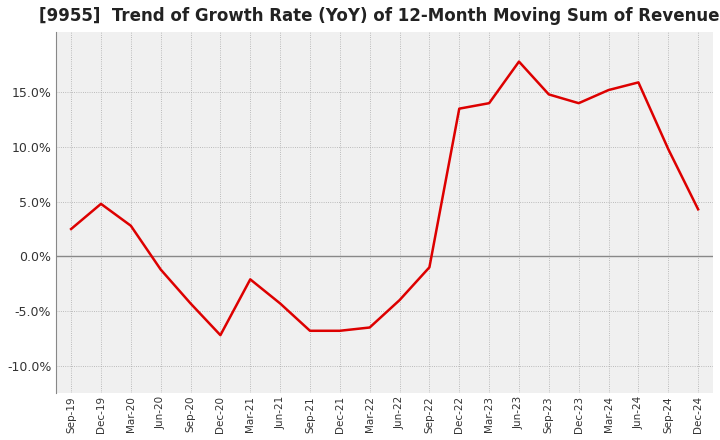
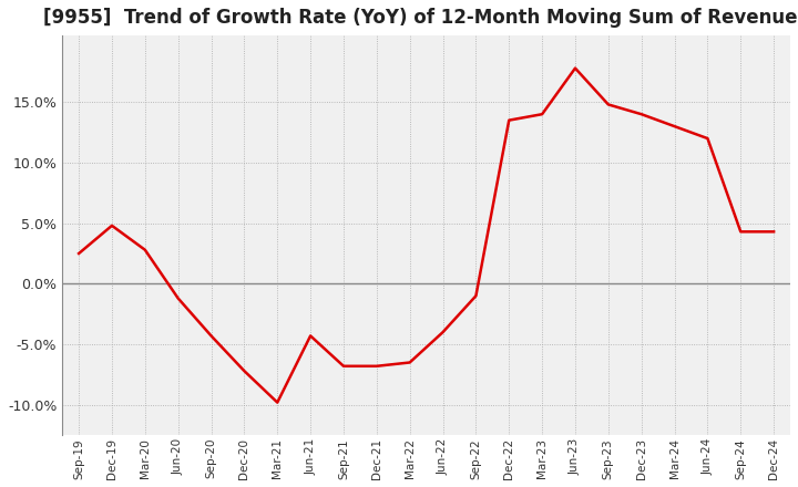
Mar-21: -2.1% -> -9.8%
Mar-24: 15.2% -> 13.0%
Jun-24: 15.9% -> 12.0%
Sep-24: 9.8% -> 4.3%
